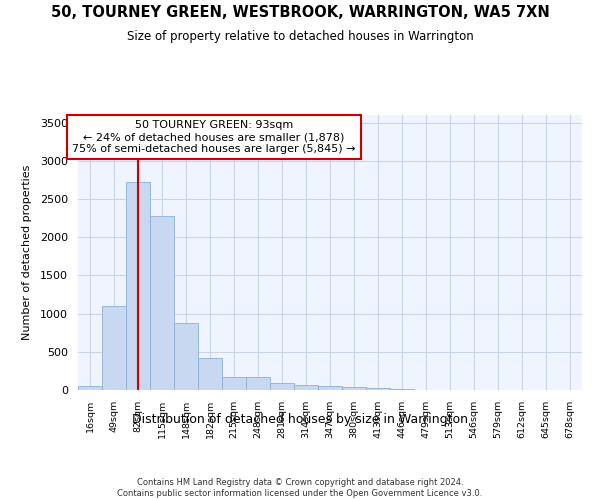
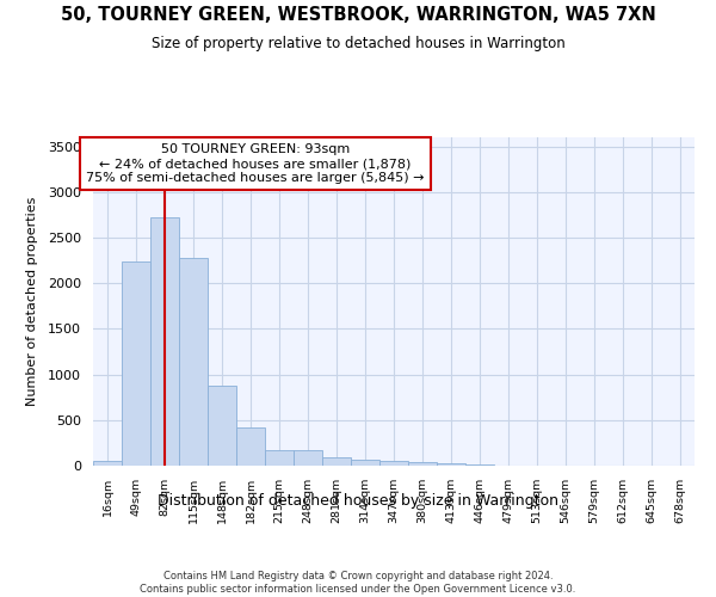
49sqm: 1100 -> 2240
